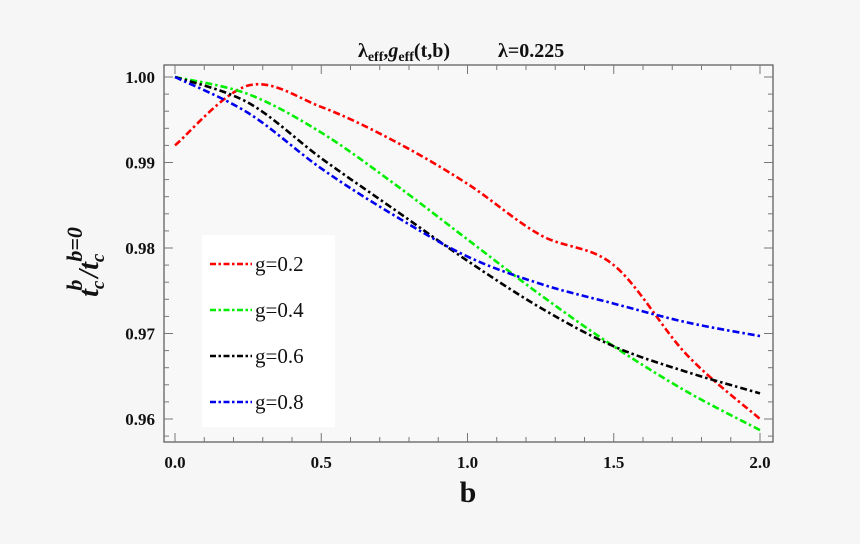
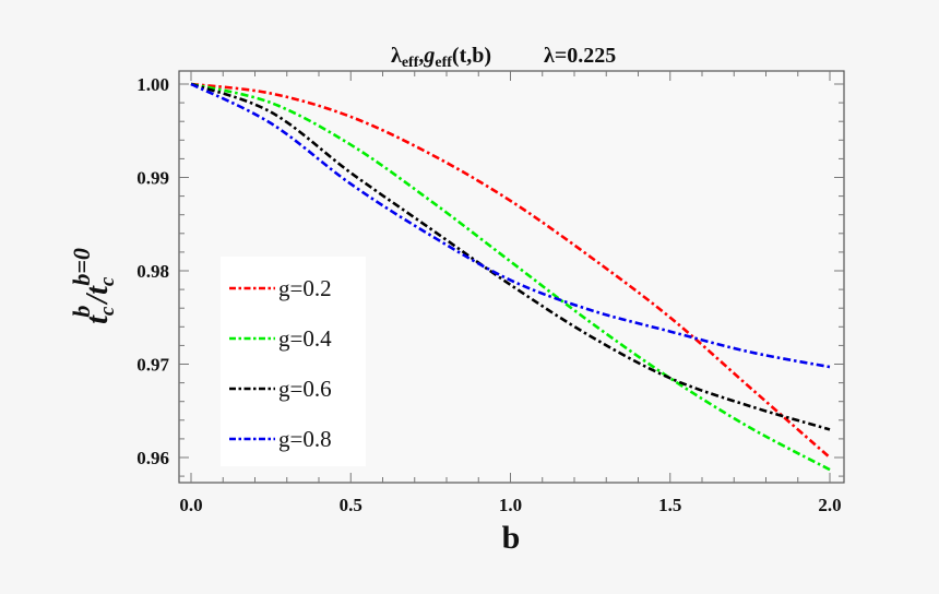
g=0.2/0.0: 0.992 -> 1.000
g=0.2/1.5: 0.978 -> 0.975
